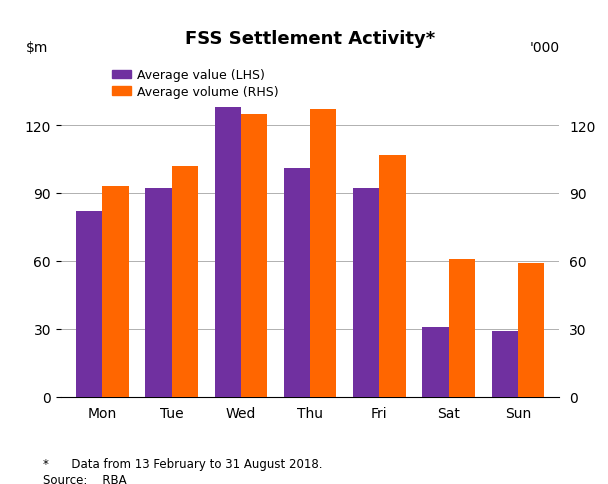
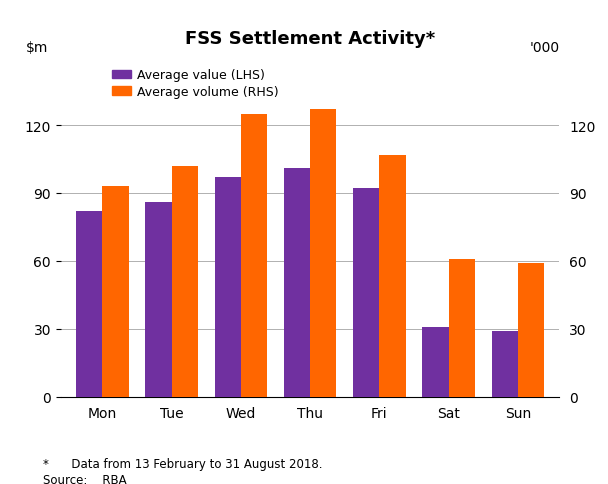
Average value (LHS)/Tue: 92 -> 86
Average value (LHS)/Wed: 128 -> 97
